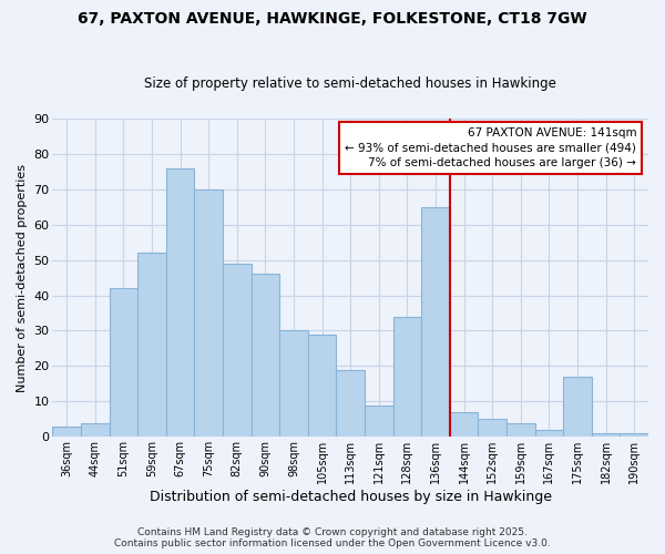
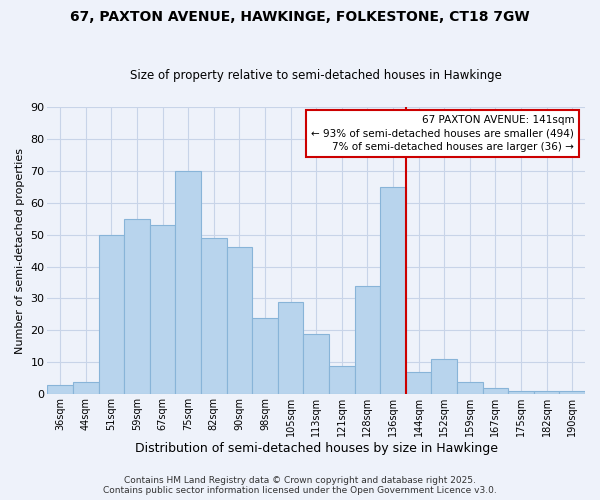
51sqm: 42 -> 50
59sqm: 52 -> 55
67sqm: 76 -> 53
98sqm: 30 -> 24
152sqm: 5 -> 11
175sqm: 17 -> 1
